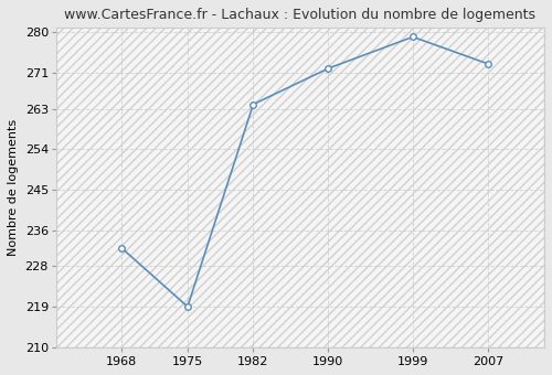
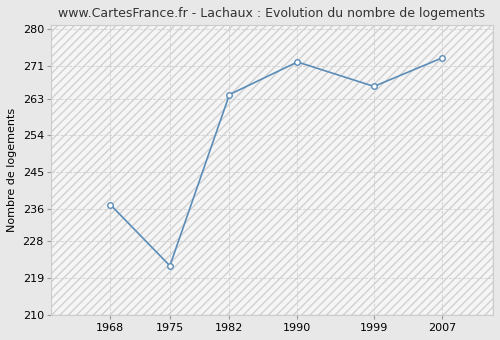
1968: 232 -> 237
1975: 219 -> 222
1999: 279 -> 266
